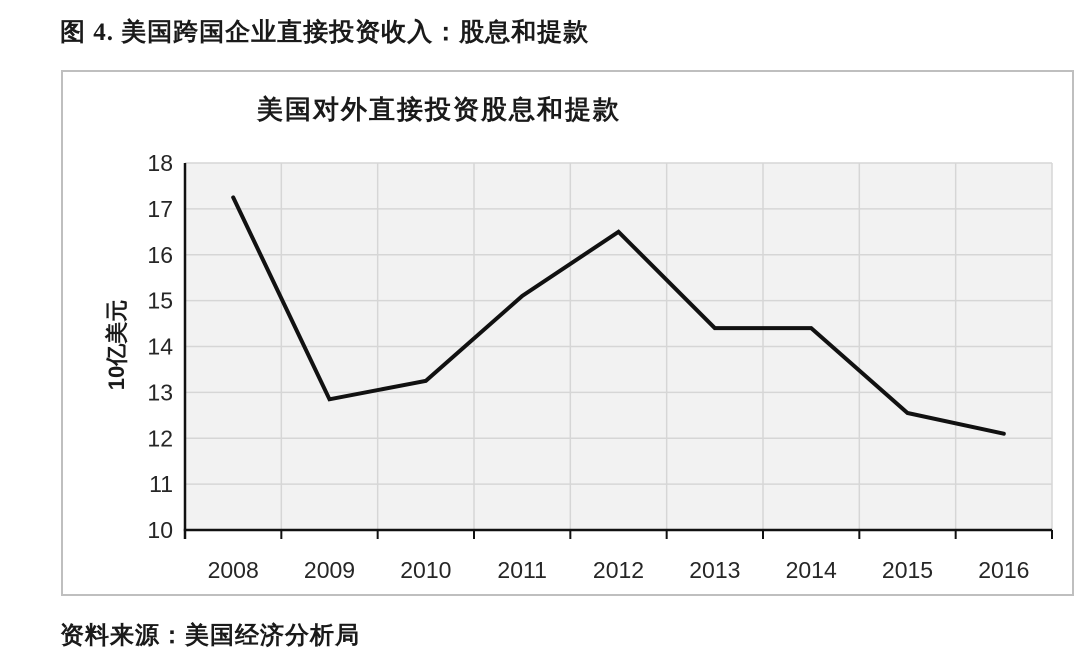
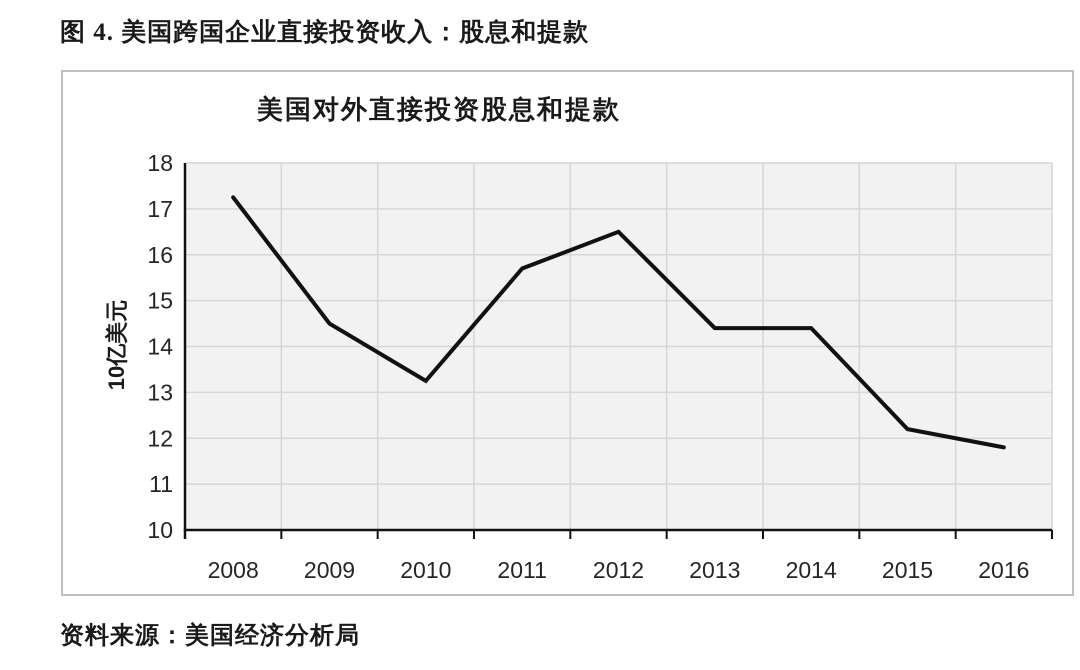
2009: 12.8 -> 14.5
2011: 15.1 -> 15.7
2015: 12.6 -> 12.2
2016: 12.1 -> 11.8
